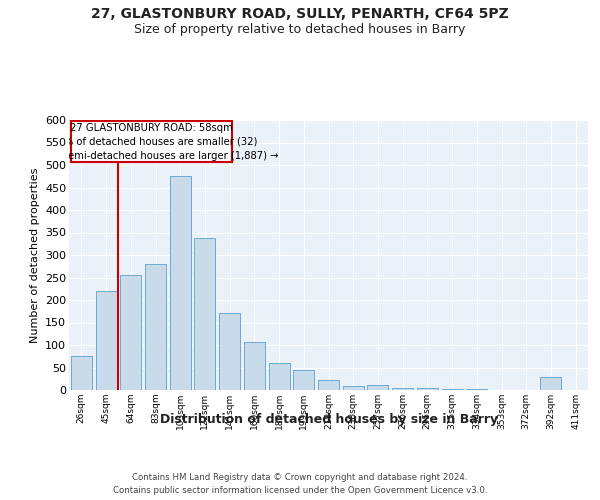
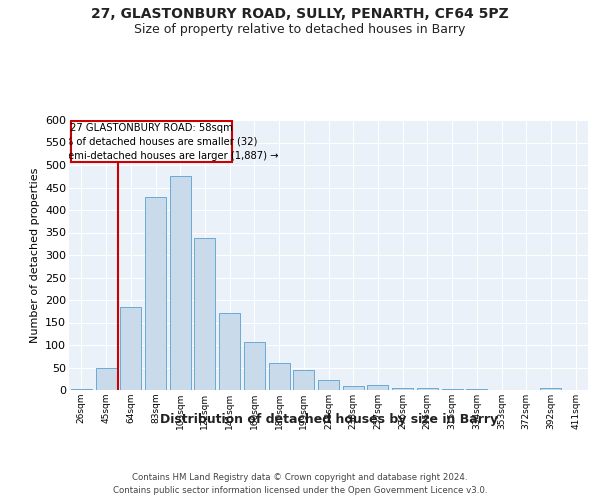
26sqm: 75 -> 3
45sqm: 220 -> 50
64sqm: 255 -> 185
83sqm: 280 -> 430
392sqm: 30 -> 4
